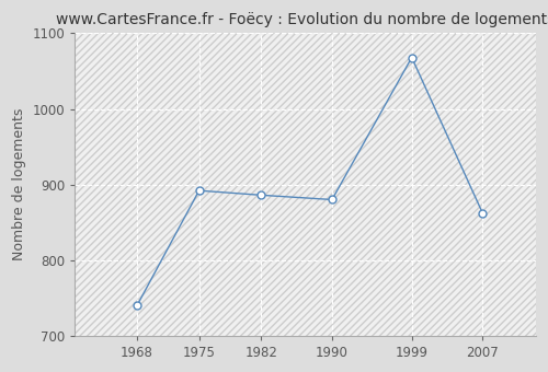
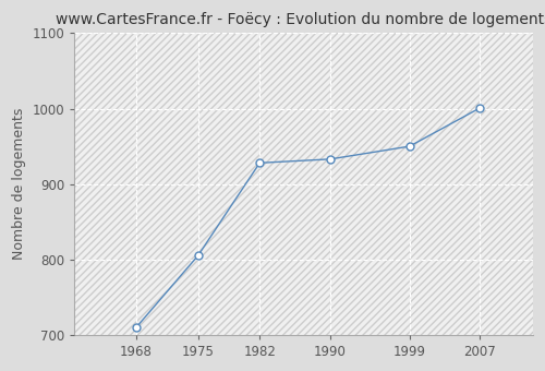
1968: 740 -> 710
1975: 892 -> 805
1982: 886 -> 928
1990: 880 -> 933
1999: 1068 -> 950
2007: 862 -> 1001
